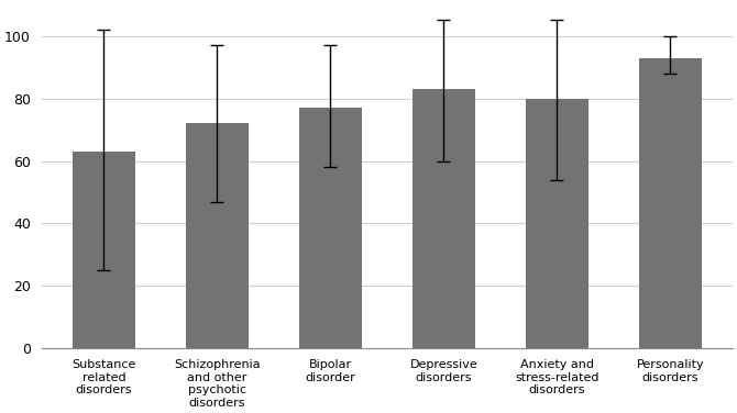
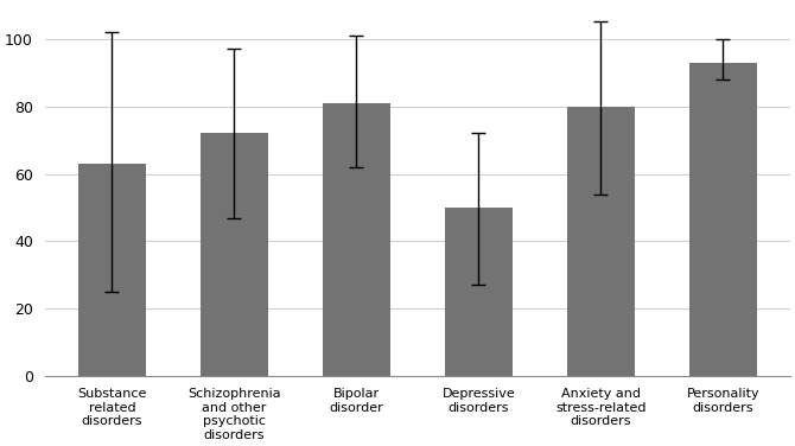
Bipolar disorder: 77 -> 81
Depressive disorders: 83 -> 50
